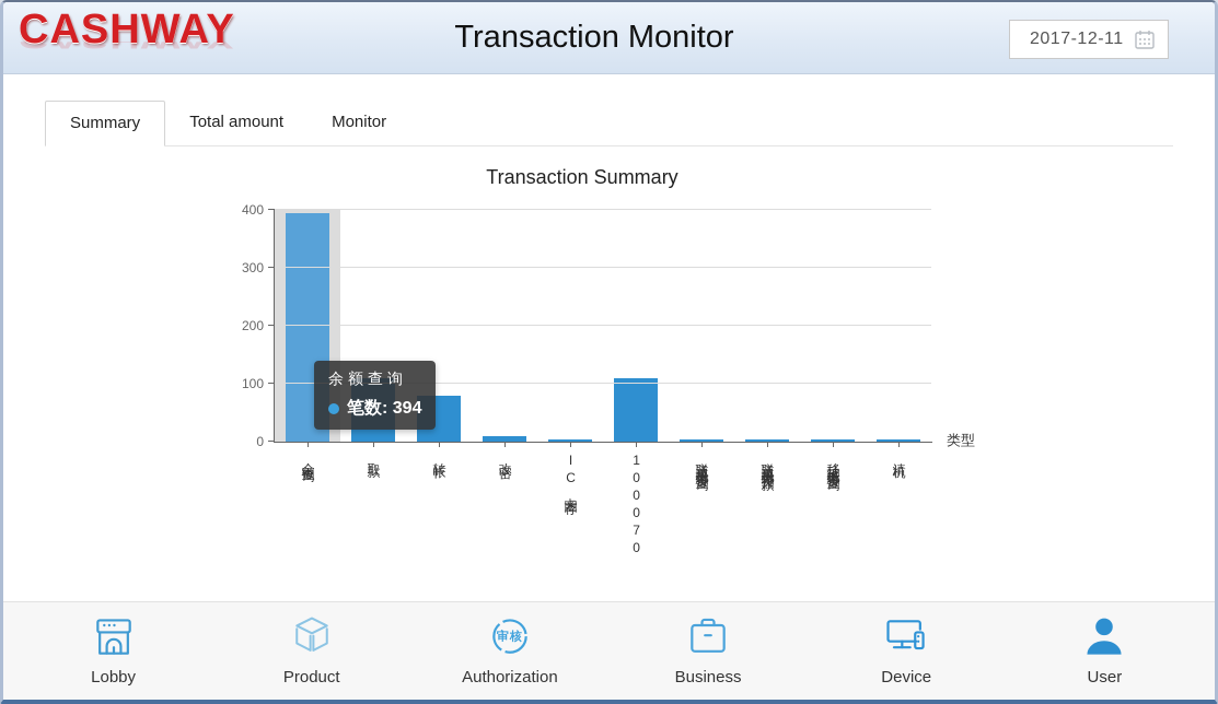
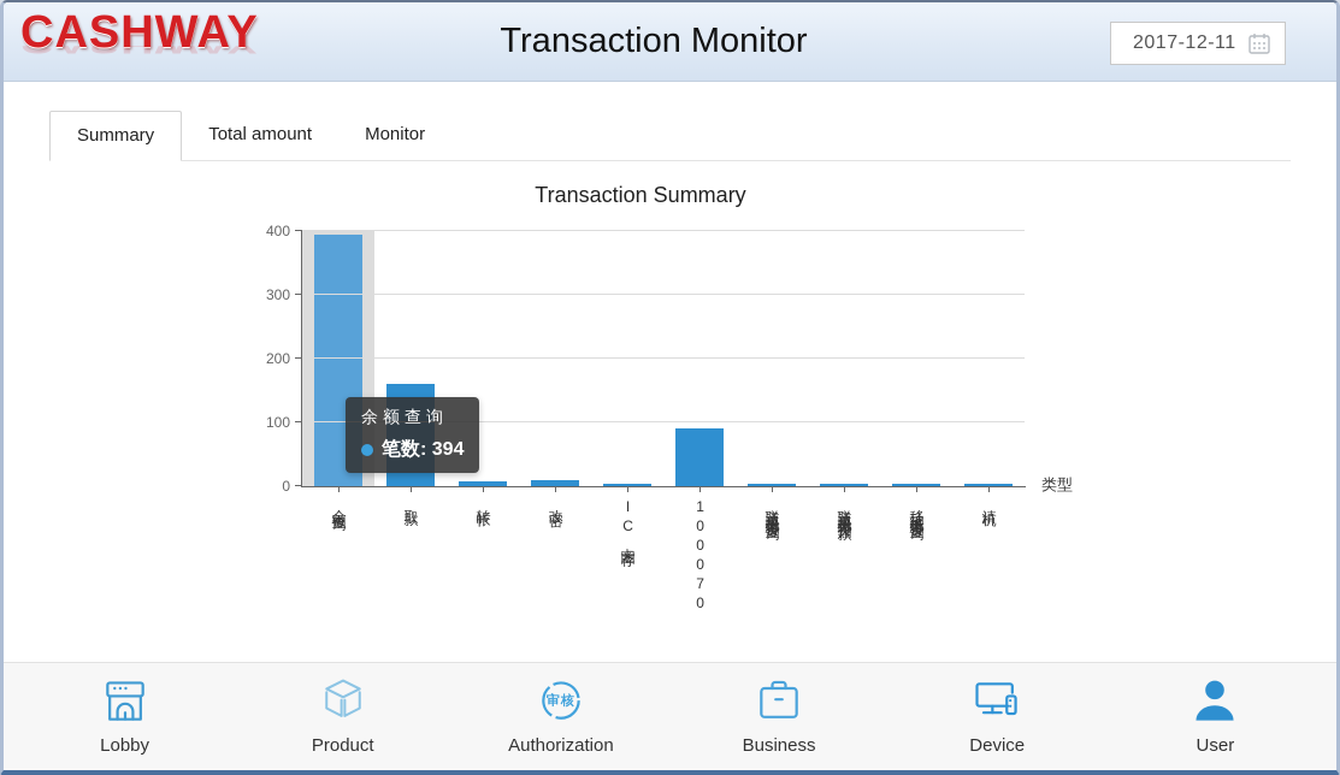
取款: 110 -> 160
转帐: 80 -> 10
100070: 110 -> 90
